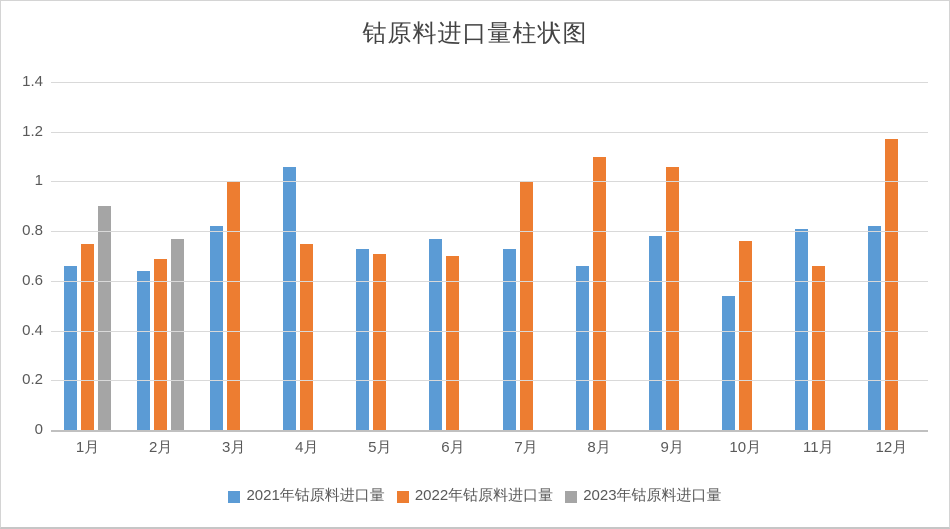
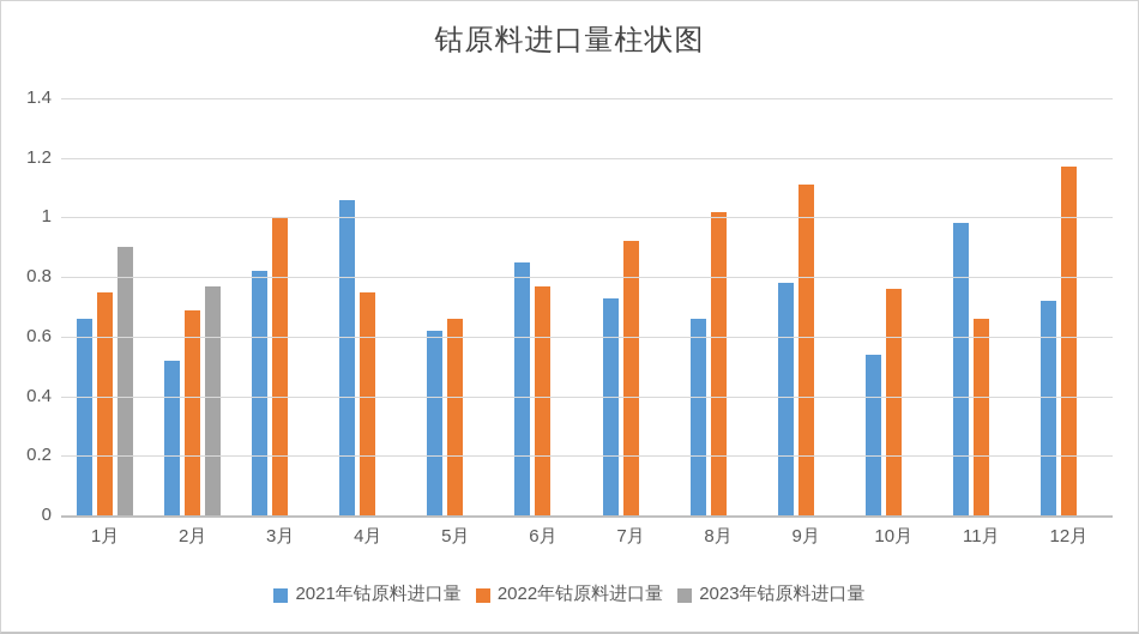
2021年钴原料进口量/2月: 0.64 -> 0.52
2021年钴原料进口量/5月: 0.73 -> 0.62
2022年钴原料进口量/5月: 0.71 -> 0.66
2021年钴原料进口量/6月: 0.77 -> 0.85
2022年钴原料进口量/6月: 0.70 -> 0.77
2022年钴原料进口量/7月: 1.00 -> 0.92
2022年钴原料进口量/8月: 1.10 -> 1.02
2022年钴原料进口量/9月: 1.06 -> 1.11
2021年钴原料进口量/11月: 0.81 -> 0.98
2021年钴原料进口量/12月: 0.82 -> 0.72
